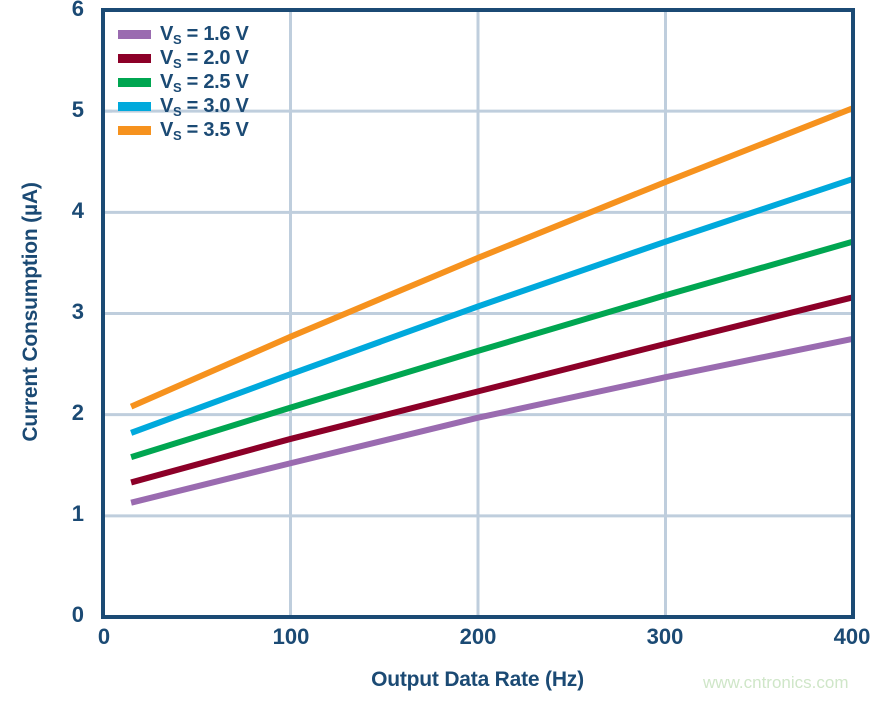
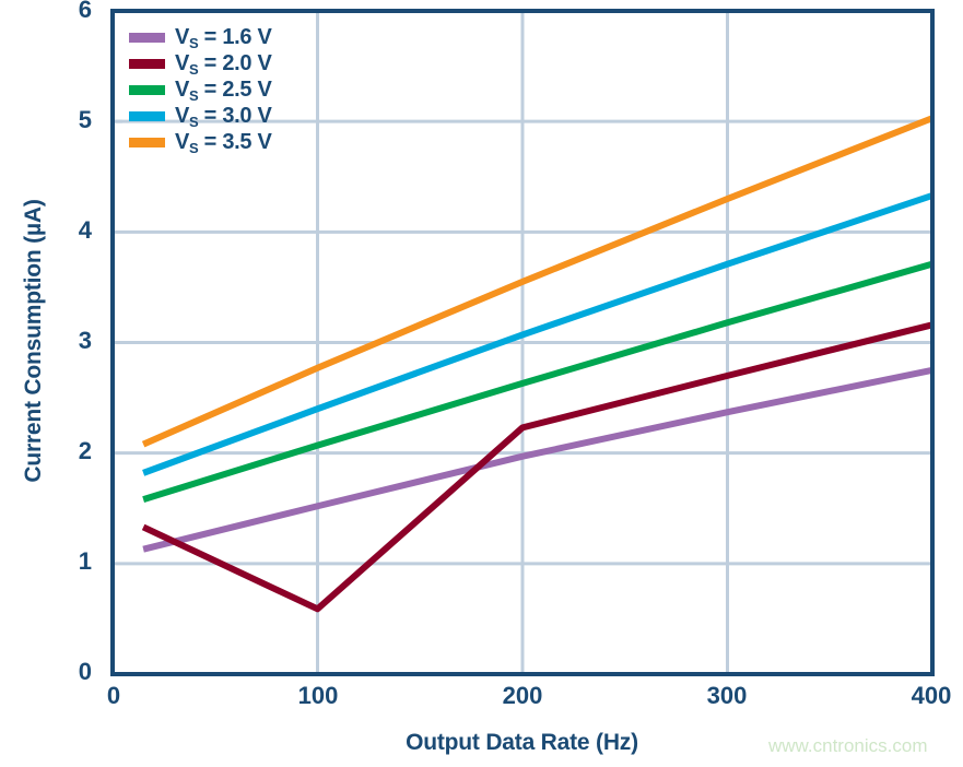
VS = 2.0 V/100: 1.76 -> 0.59
